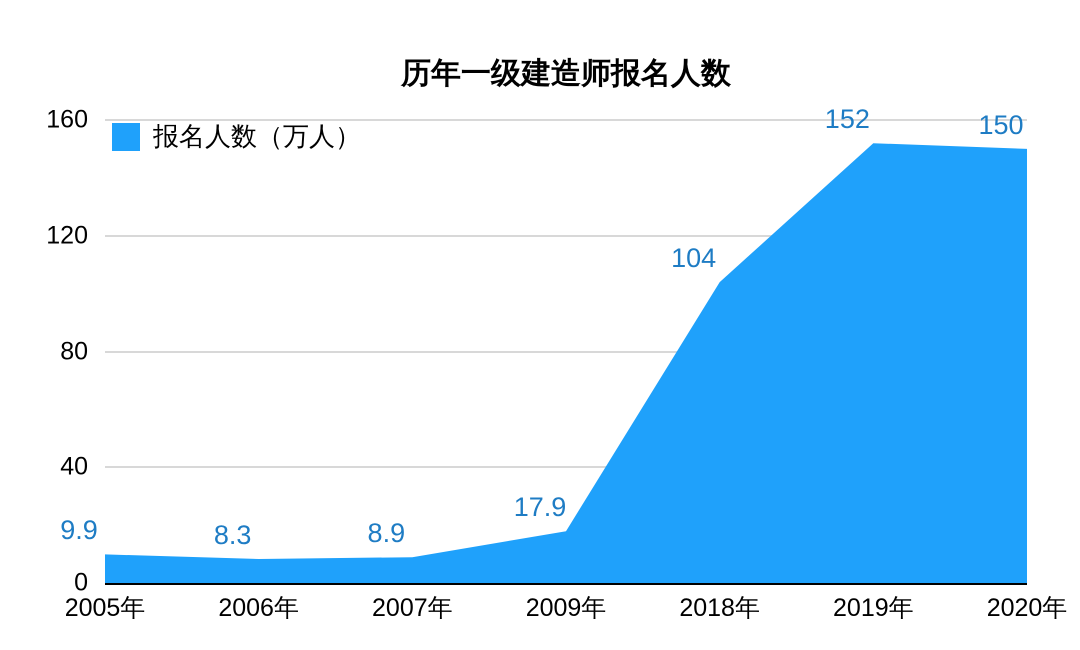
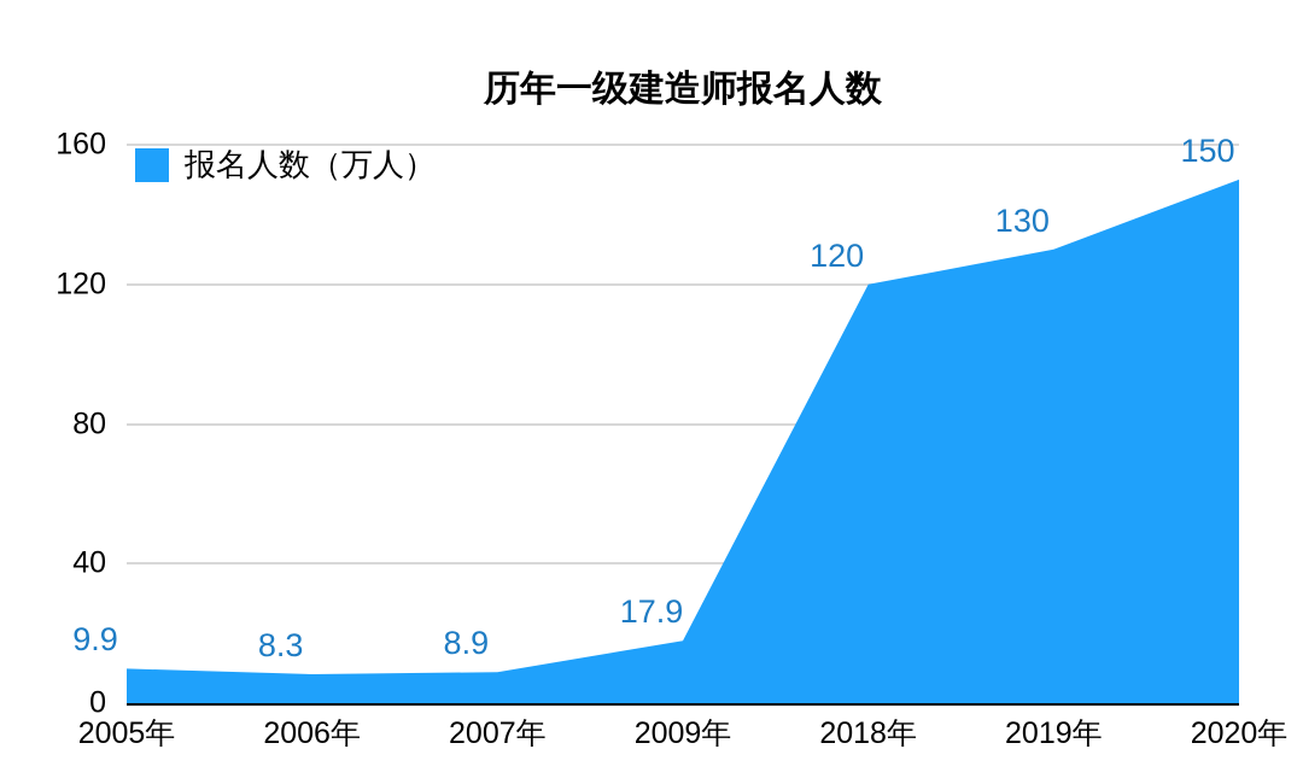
2018年: 104 -> 120
2019年: 152 -> 130
